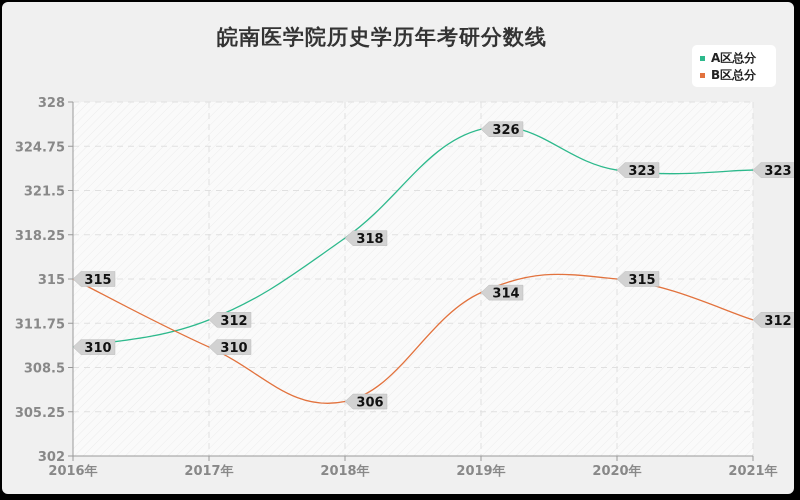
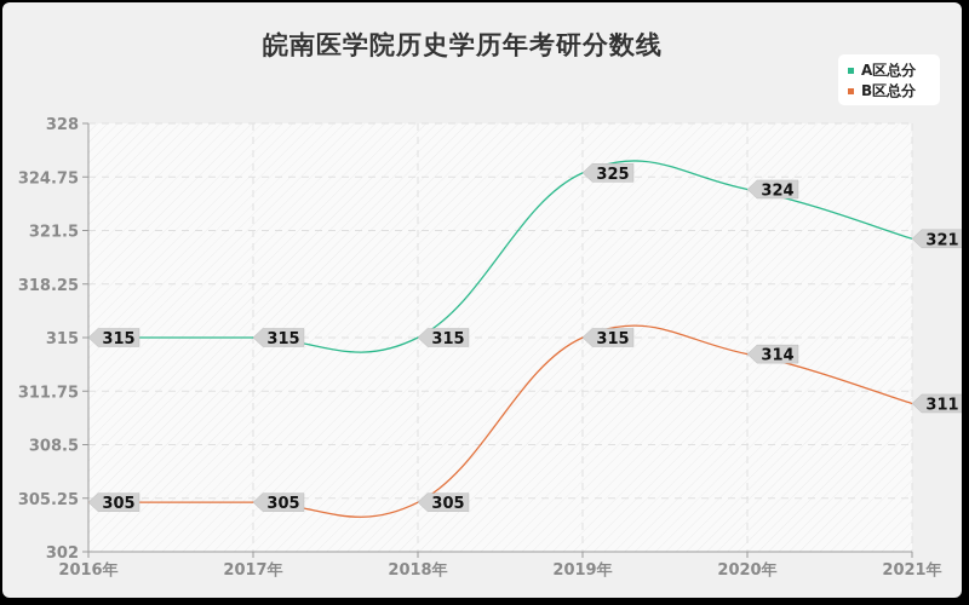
A区总分/2016年: 310 -> 315
B区总分/2016年: 315 -> 305
A区总分/2017年: 312 -> 315
B区总分/2017年: 310 -> 305
A区总分/2018年: 318 -> 315
B区总分/2018年: 306 -> 305
A区总分/2019年: 326 -> 325
B区总分/2019年: 314 -> 315
A区总分/2020年: 323 -> 324
B区总分/2020年: 315 -> 314
A区总分/2021年: 323 -> 321
B区总分/2021年: 312 -> 311
